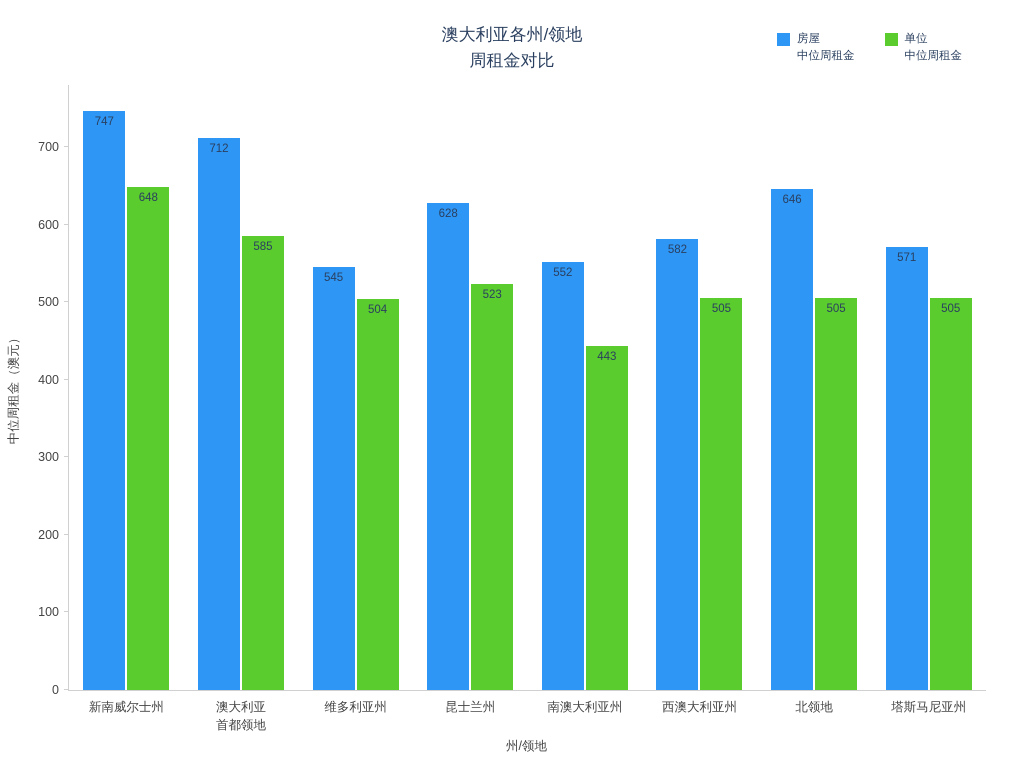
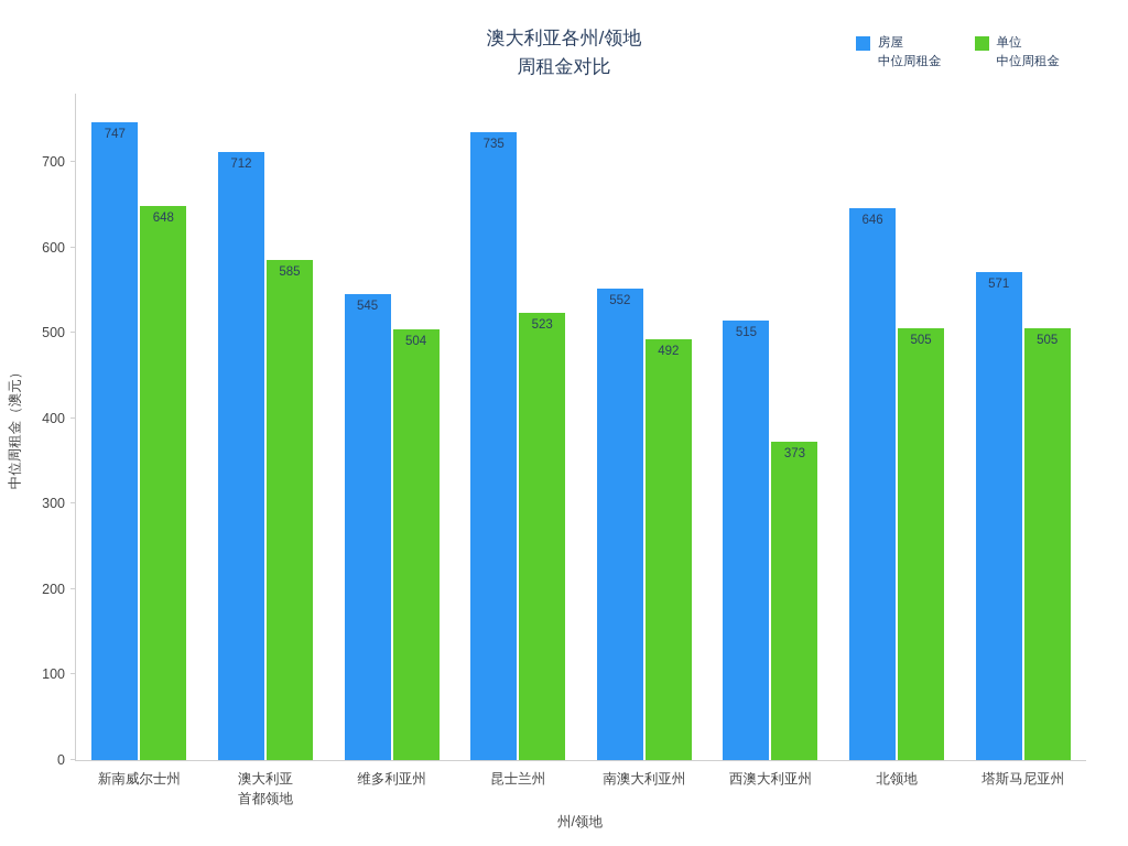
房屋 中位周租金/昆士兰州: 628 -> 735
单位 中位周租金/南澳大利亚州: 443 -> 492
房屋 中位周租金/西澳大利亚州: 582 -> 515
单位 中位周租金/西澳大利亚州: 505 -> 373
